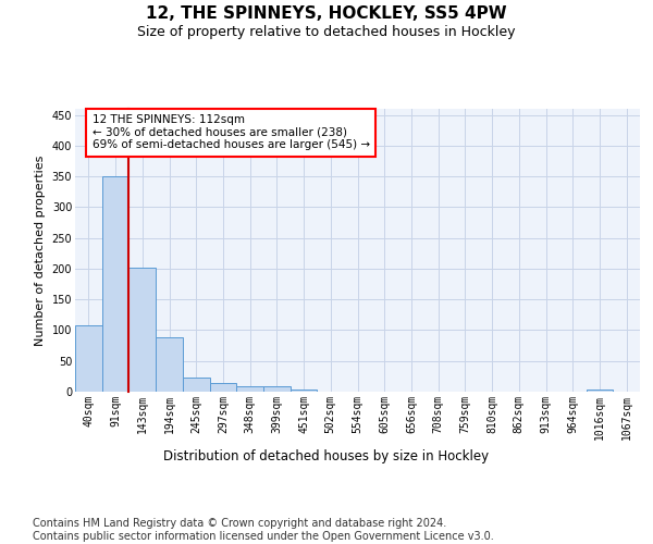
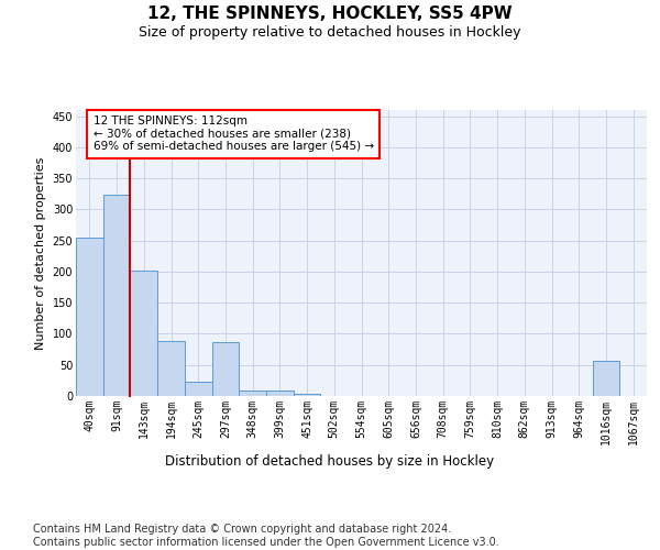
40sqm: 108 -> 254
91sqm: 350 -> 324
297sqm: 14 -> 86
1016sqm: 4 -> 56
